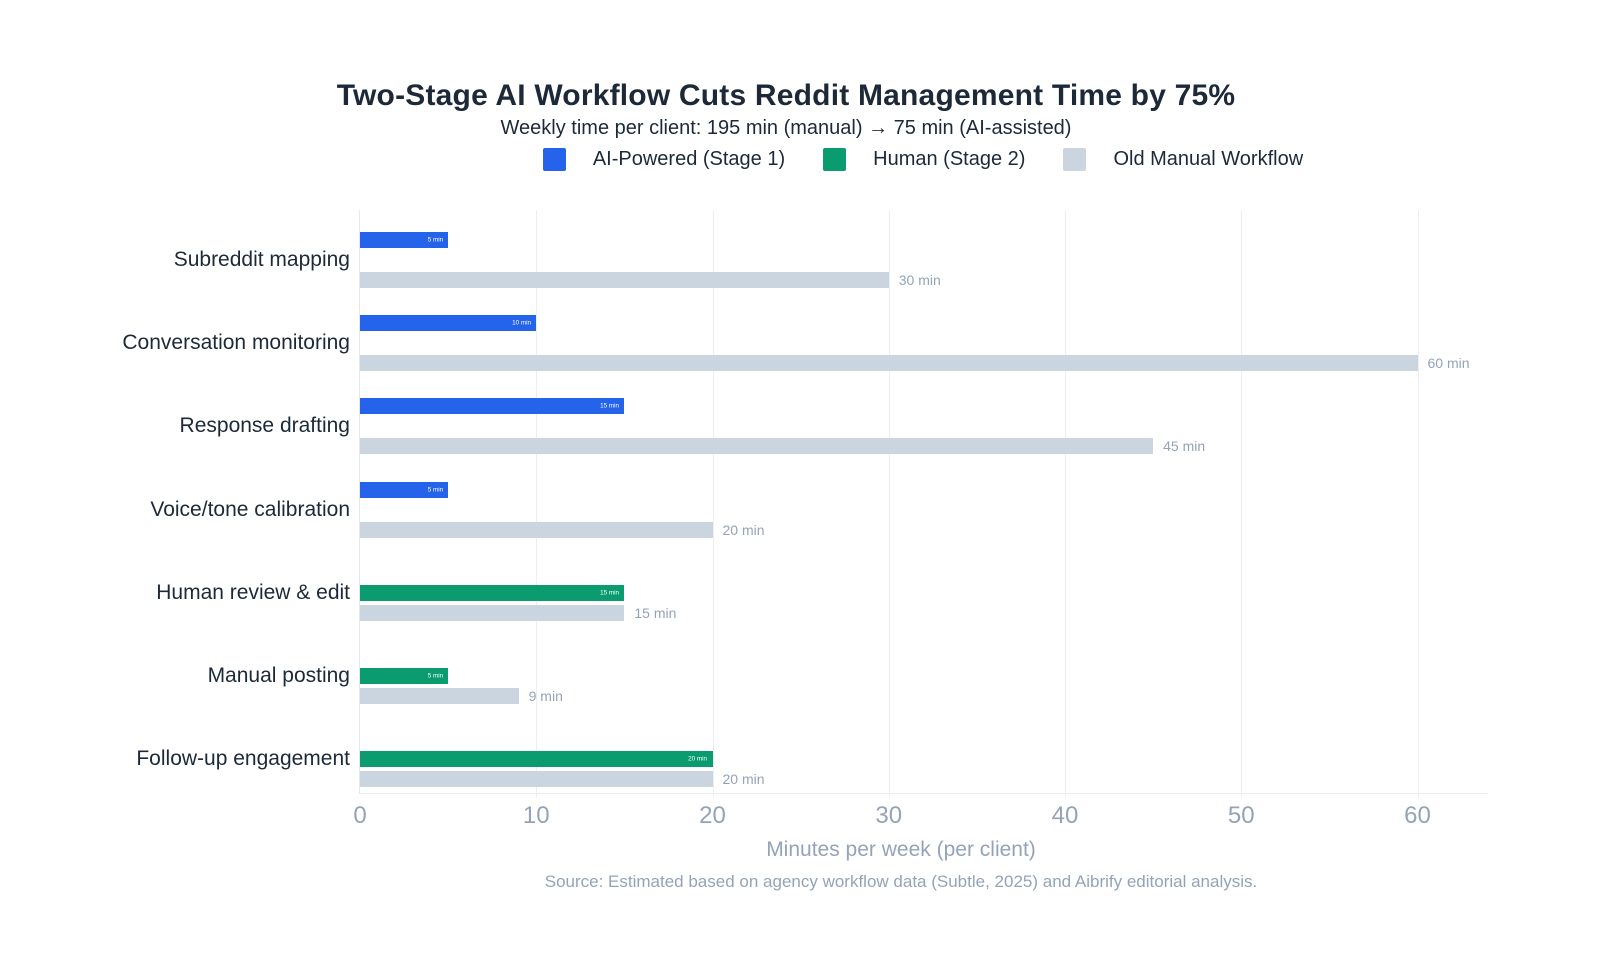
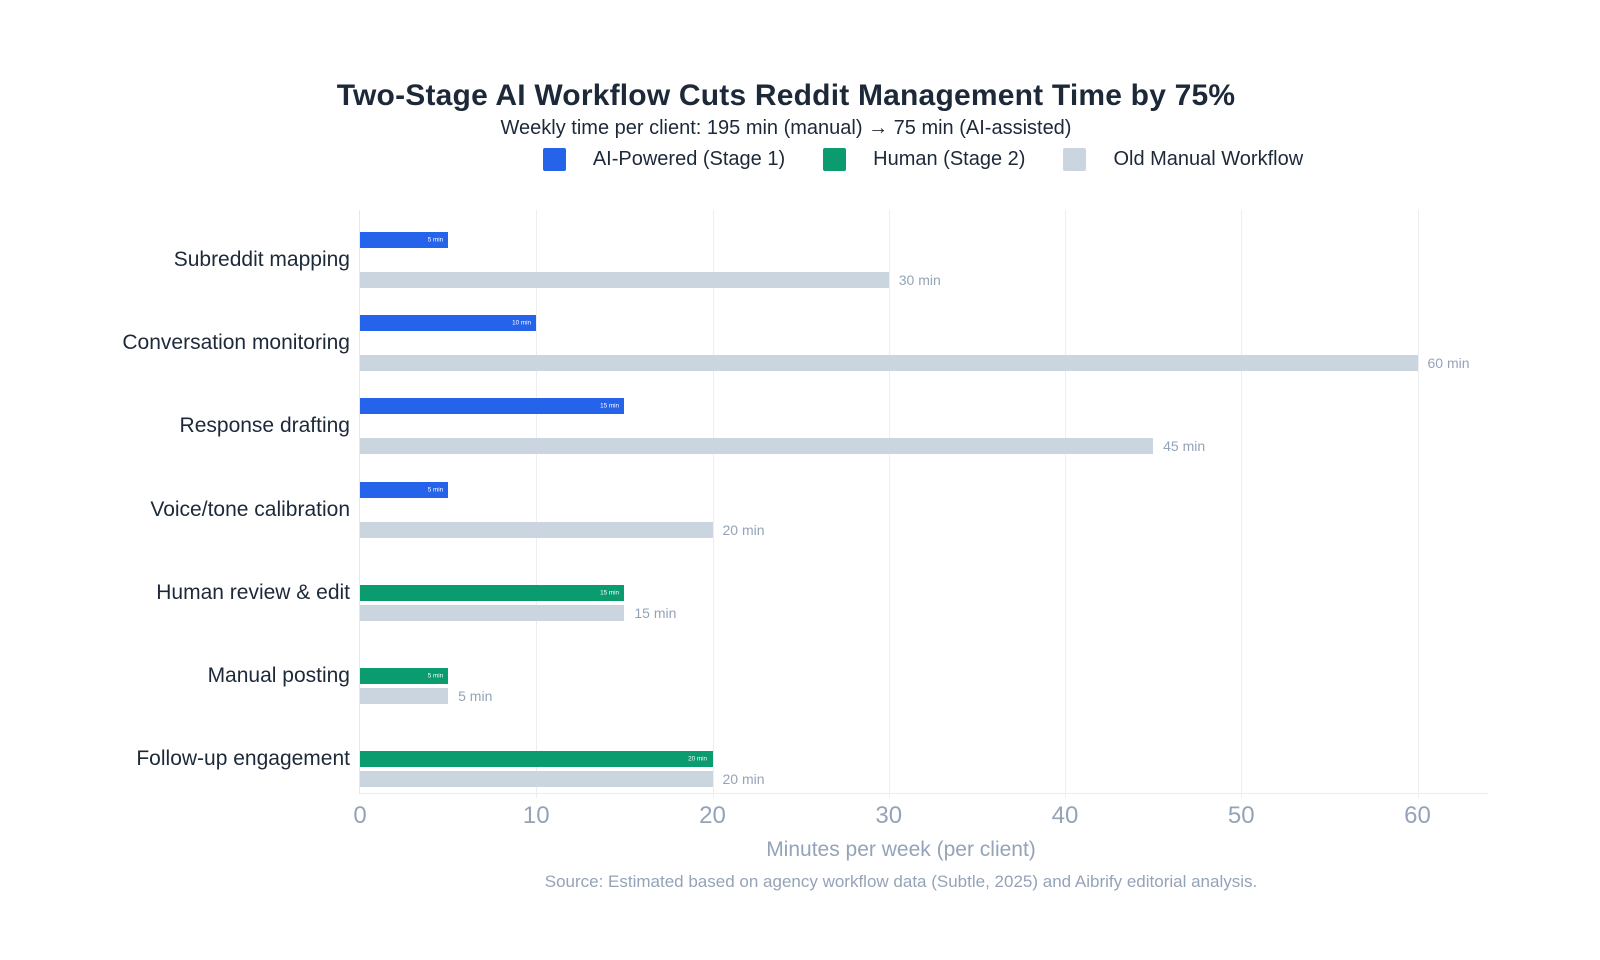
Old Manual Workflow/Manual posting: 9 -> 5
